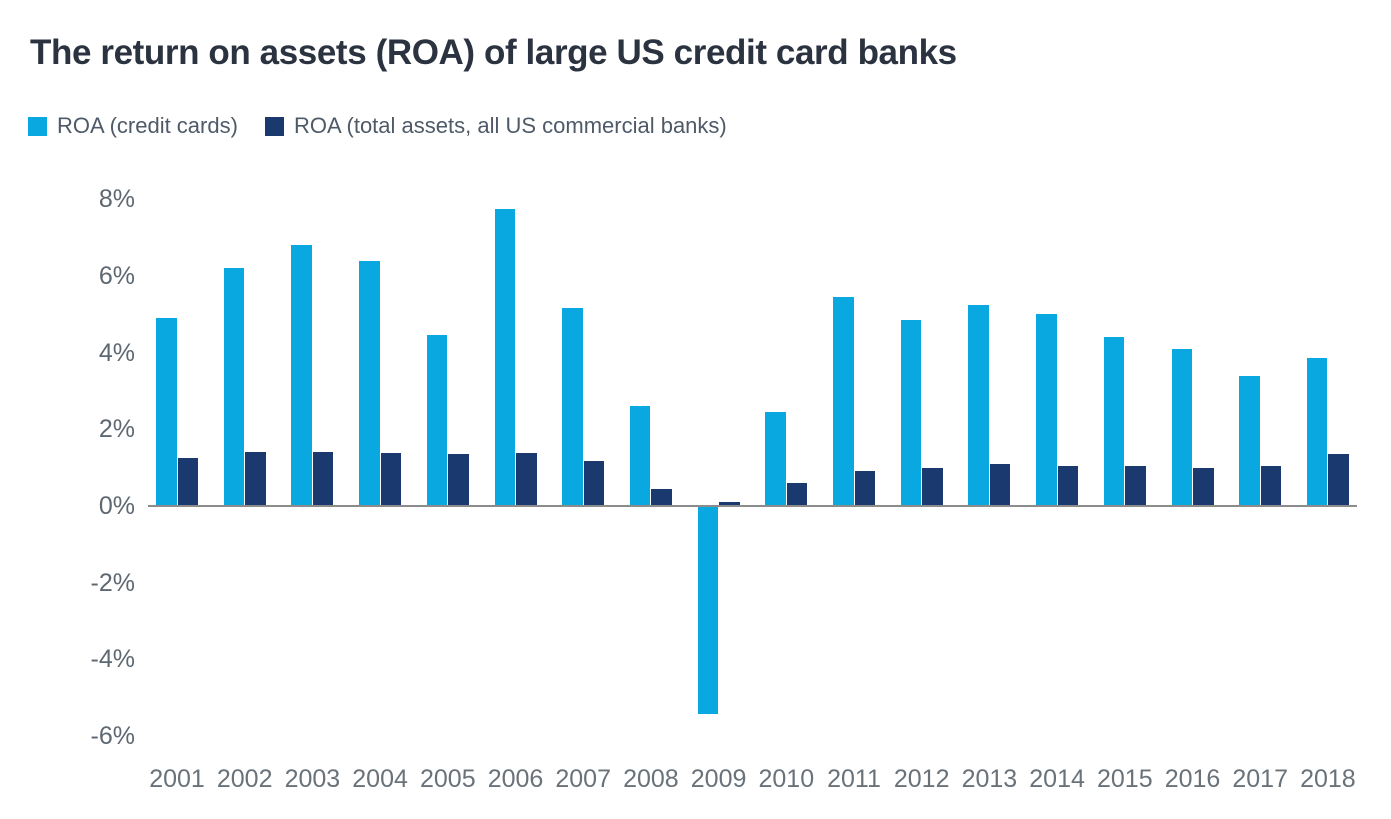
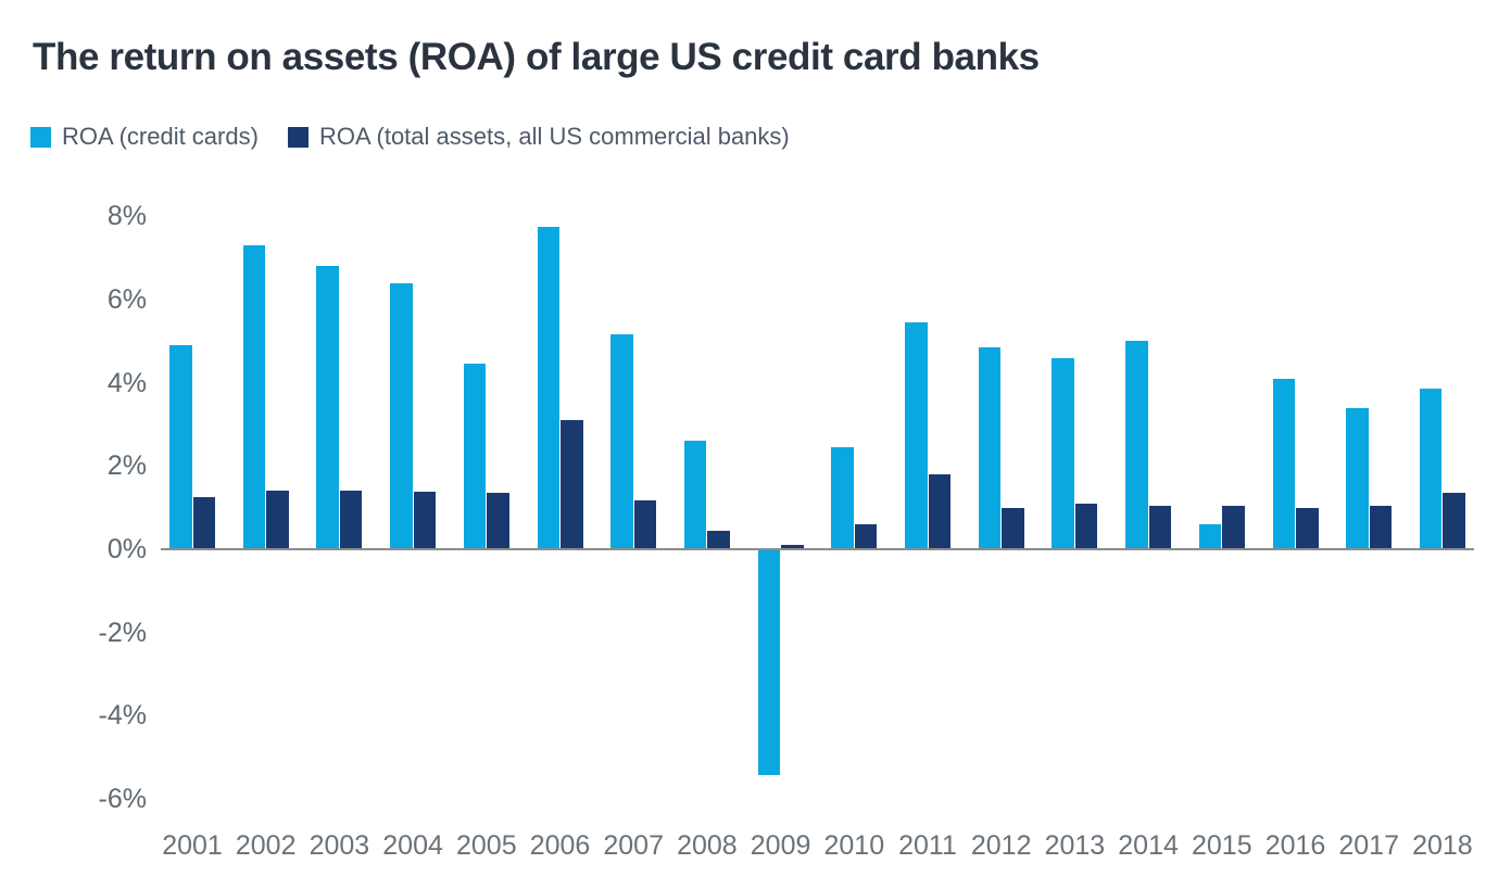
ROA (credit cards)/2002: 6.2% -> 7.3%
ROA (total assets, all US commercial banks)/2006: 1.4% -> 3.1%
ROA (total assets, all US commercial banks)/2011: 0.9% -> 1.8%
ROA (credit cards)/2013: 5.2% -> 4.6%
ROA (credit cards)/2015: 4.4% -> 0.6%
